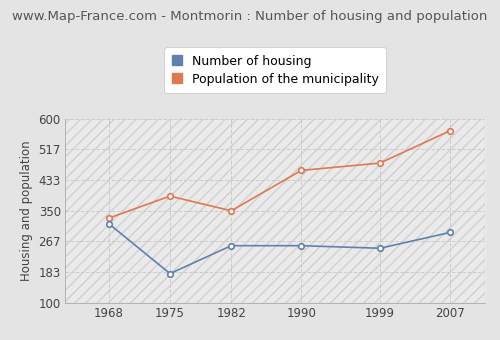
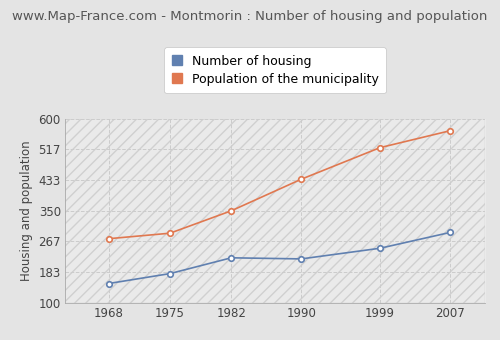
Number of housing/1968: 315 -> 152
Population of the municipality/1968: 330 -> 274
Population of the municipality/1975: 390 -> 289
Number of housing/1982: 255 -> 222
Number of housing/1990: 255 -> 219
Population of the municipality/1990: 460 -> 436
Population of the municipality/1999: 480 -> 522
